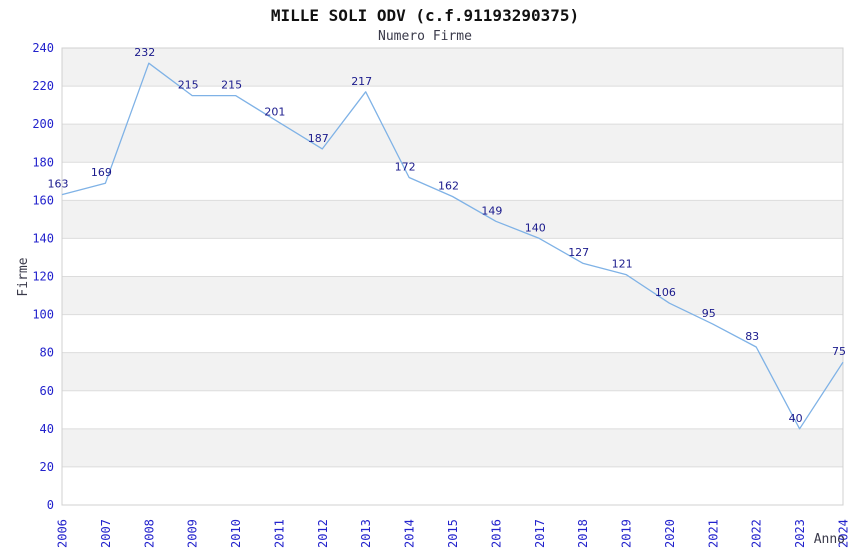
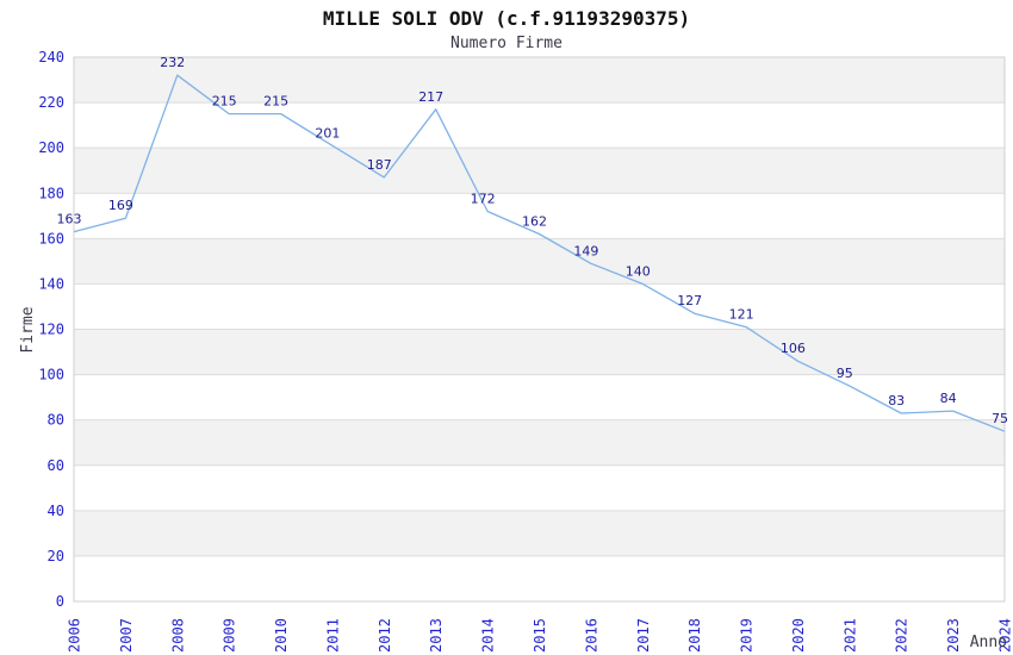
2023: 40 -> 84
